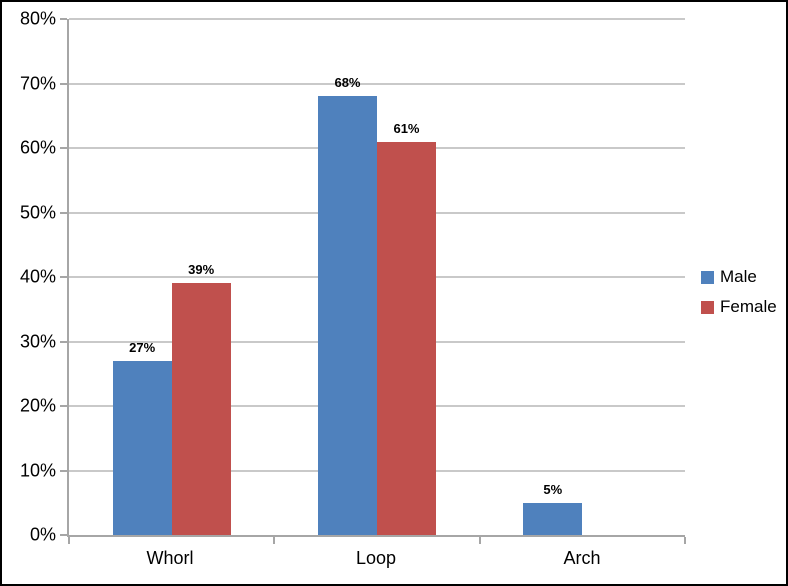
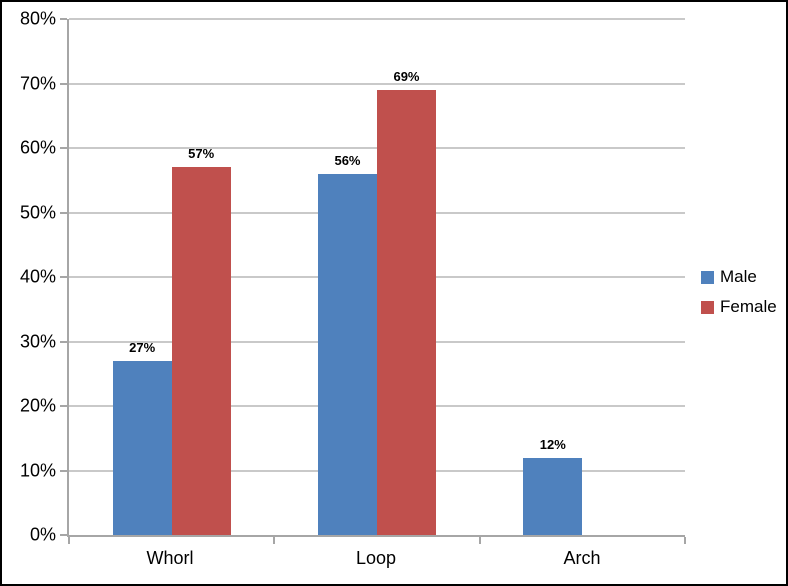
Female/Whorl: 39% -> 57%
Male/Loop: 68% -> 56%
Female/Loop: 61% -> 69%
Male/Arch: 5% -> 12%
